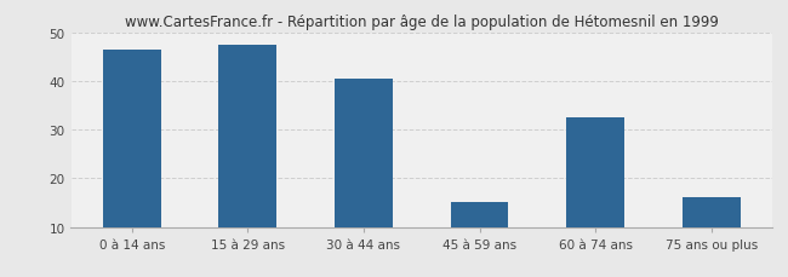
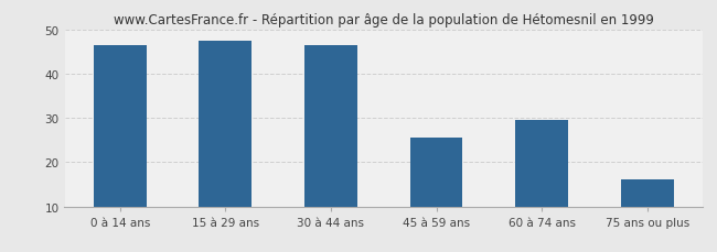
30 à 44 ans: 40.5 -> 46.5
45 à 59 ans: 15.0 -> 25.5
60 à 74 ans: 32.5 -> 29.5
